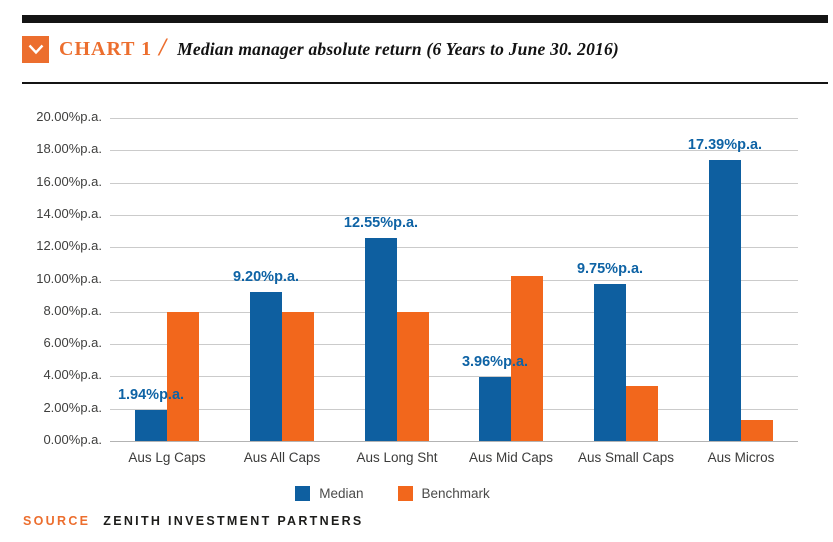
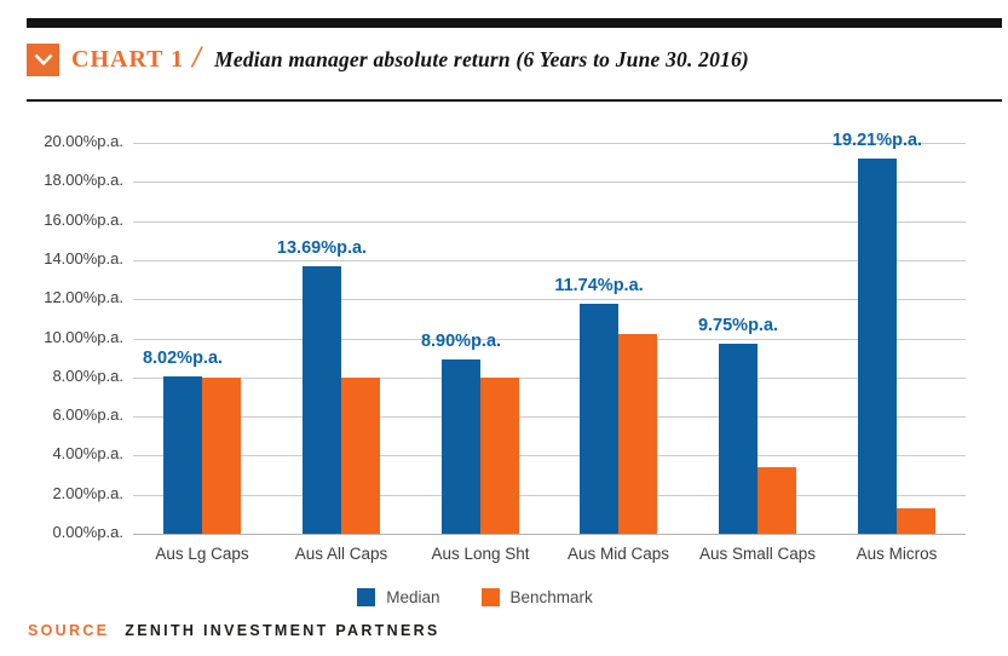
Median/Aus Lg Caps: 1.94 -> 8.02
Median/Aus All Caps: 9.20 -> 13.69
Median/Aus Long Sht: 12.55 -> 8.90
Median/Aus Mid Caps: 3.96 -> 11.74
Median/Aus Micros: 17.39 -> 19.21
